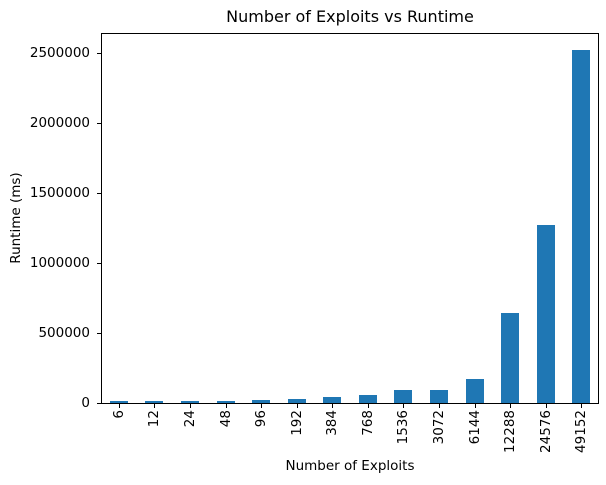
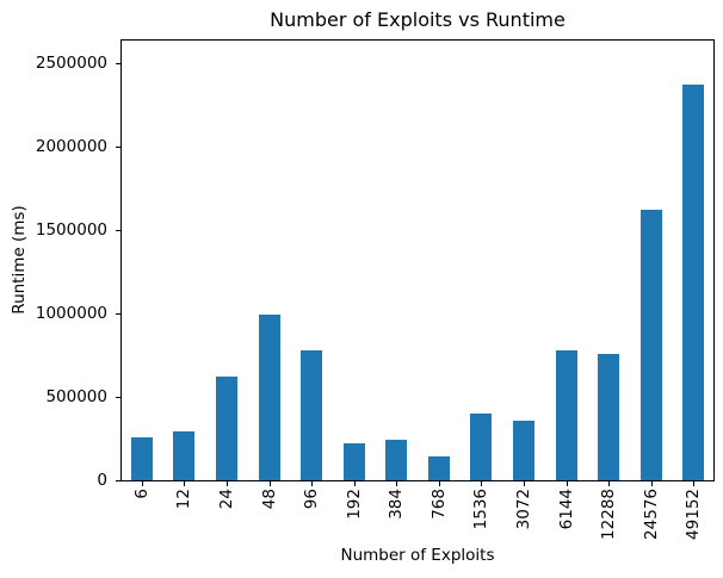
6: 20000 -> 260000
12: 20000 -> 290000
24: 20000 -> 620000
48: 20000 -> 990000
96: 20000 -> 780000
192: 30000 -> 220000
384: 40000 -> 240000
768: 60000 -> 140000
1536: 100000 -> 400000
3072: 100000 -> 360000
6144: 180000 -> 780000
12288: 640000 -> 760000
24576: 1280000 -> 1620000
49152: 2520000 -> 2370000
